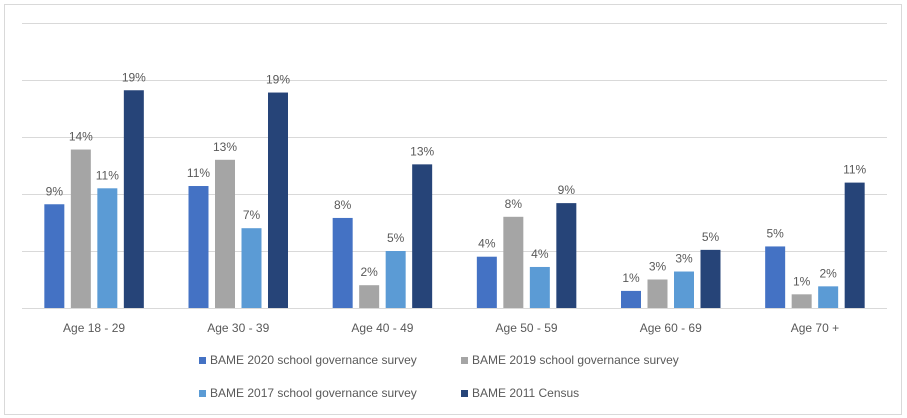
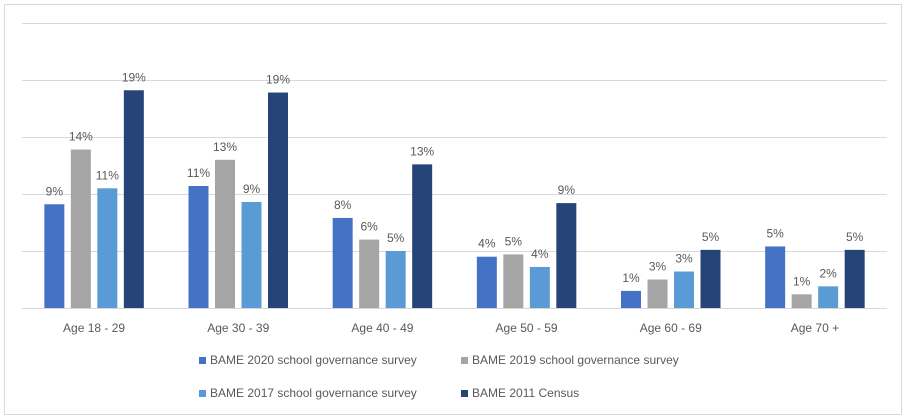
BAME 2017 school governance survey/Age 30 - 39: 7% -> 9%
BAME 2019 school governance survey/Age 40 - 49: 2% -> 6%
BAME 2019 school governance survey/Age 50 - 59: 8% -> 5%
BAME 2011 Census/Age 70 +: 11% -> 5%
